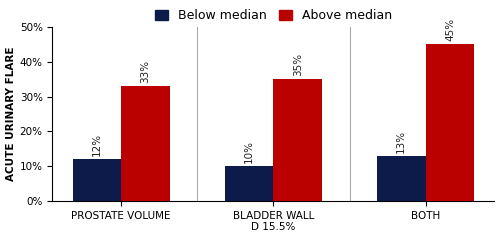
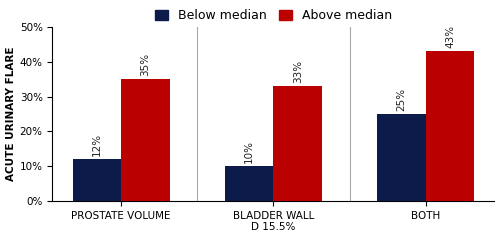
Above median/PROSTATE VOLUME: 33% -> 35%
Above median/BLADDER WALL D 15.5%: 35% -> 33%
Below median/BOTH: 13% -> 25%
Above median/BOTH: 45% -> 43%
